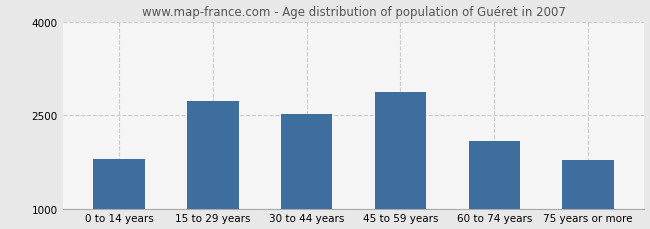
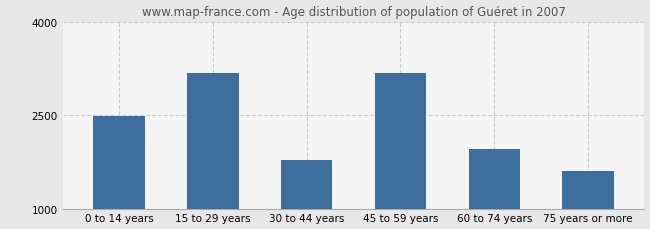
0 to 14 years: 1800 -> 2480
15 to 29 years: 2720 -> 3180
30 to 44 years: 2510 -> 1780
45 to 59 years: 2870 -> 3180
60 to 74 years: 2080 -> 1960
75 years or more: 1780 -> 1600
